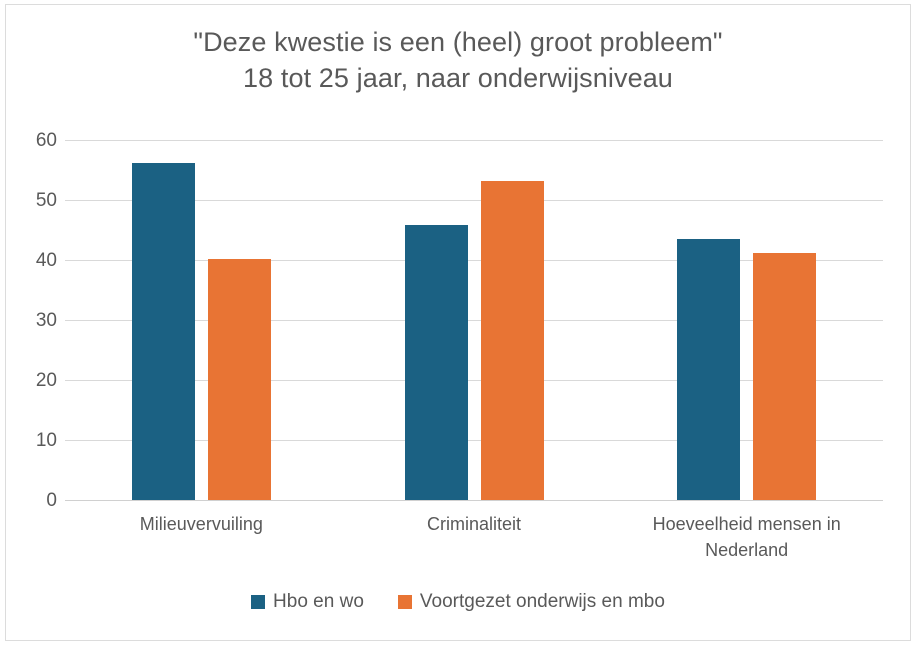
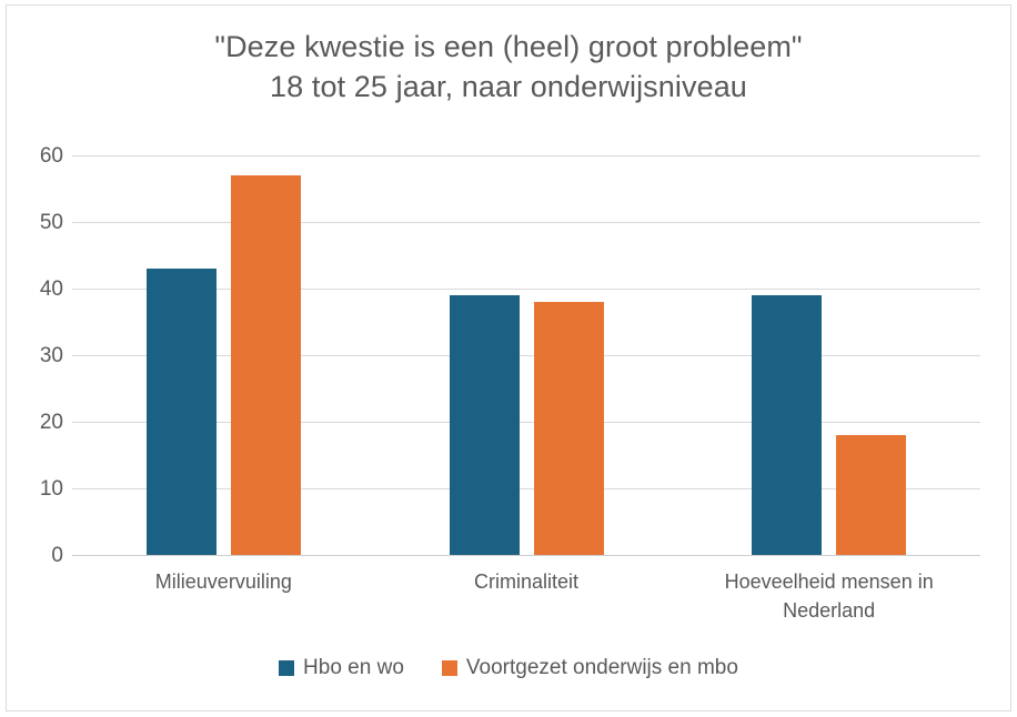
Hbo en wo/Milieuvervuiling: 56 -> 43
Voortgezet onderwijs en mbo/Milieuvervuiling: 40 -> 57
Hbo en wo/Criminaliteit: 46 -> 39
Voortgezet onderwijs en mbo/Criminaliteit: 53 -> 38
Hbo en wo/Hoeveelheid mensen in Nederland: 44 -> 39
Voortgezet onderwijs en mbo/Hoeveelheid mensen in Nederland: 41 -> 18
